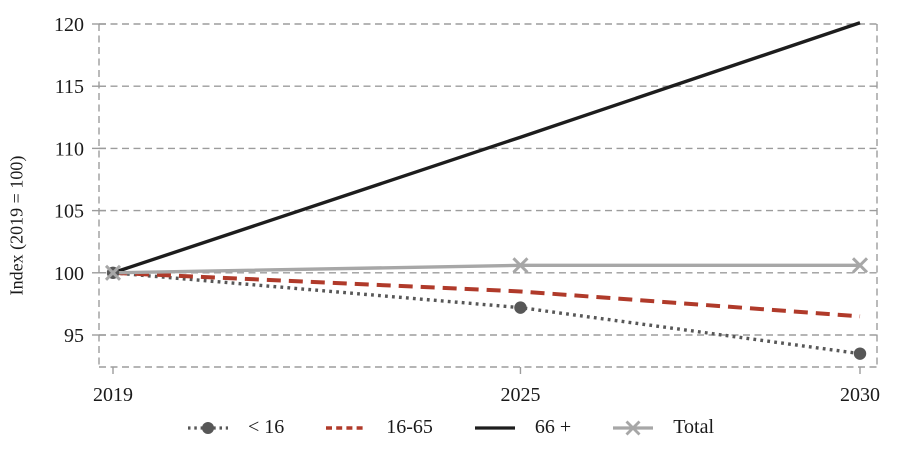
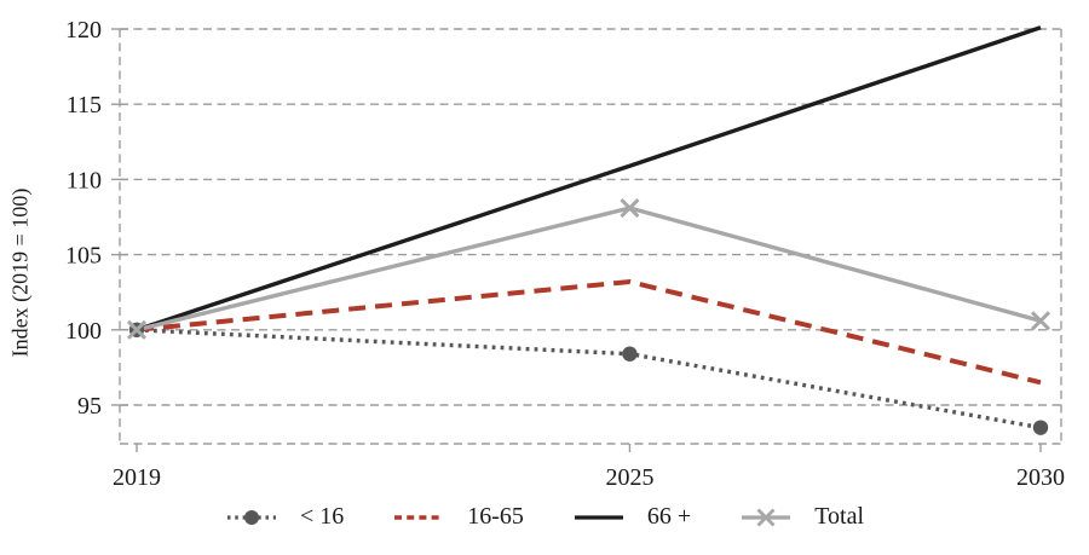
< 16/2025: 97.2 -> 98.4
16-65/2025: 98.5 -> 103.2
Total/2025: 100.6 -> 108.1
